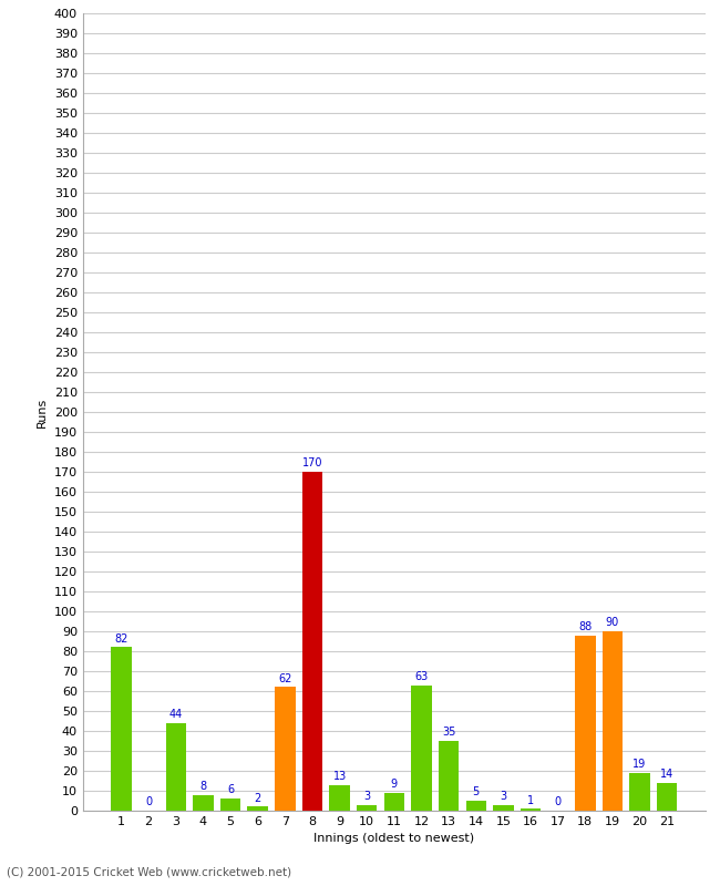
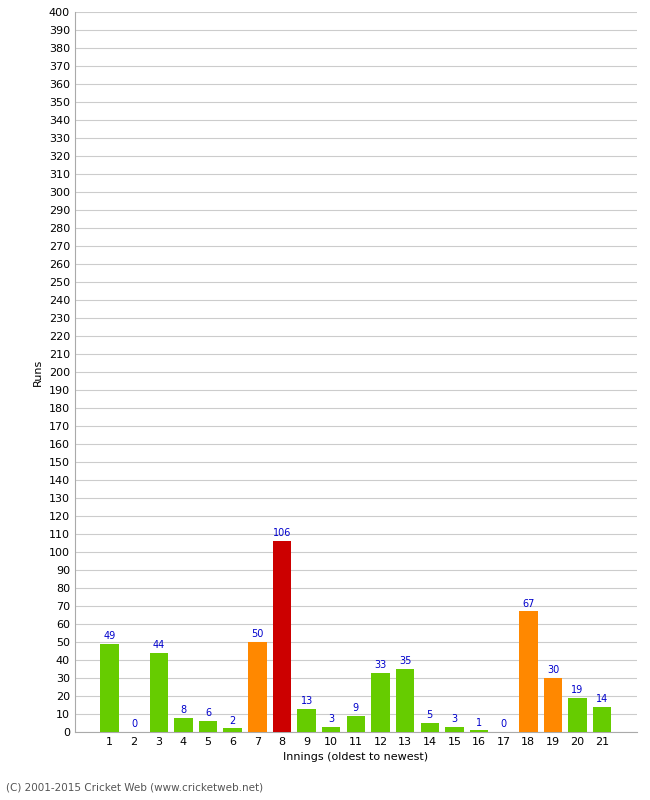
1: 82 -> 49
7: 62 -> 50
8: 170 -> 106
12: 63 -> 33
18: 88 -> 67
19: 90 -> 30
